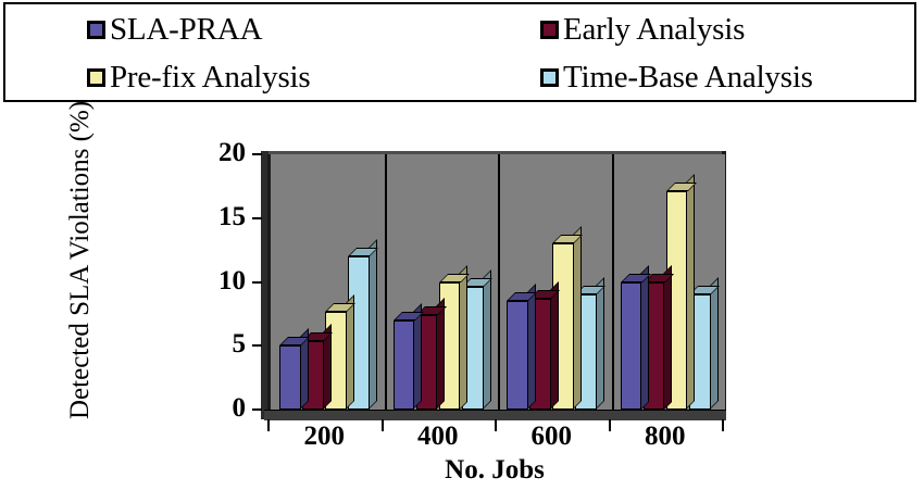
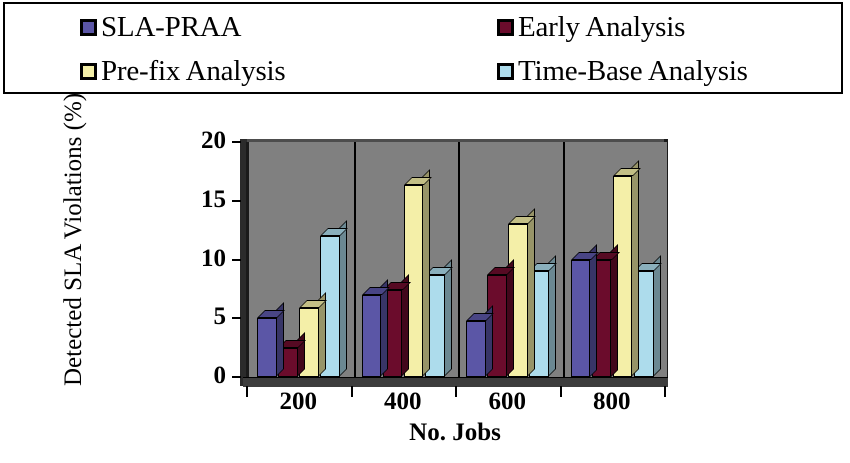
Early Analysis/200: 5.4 -> 2.5
Pre-fix Analysis/200: 7.7 -> 5.9
Pre-fix Analysis/400: 10.0 -> 16.3
Time-Base Analysis/400: 9.6 -> 8.7
SLA-PRAA/600: 8.5 -> 4.8
